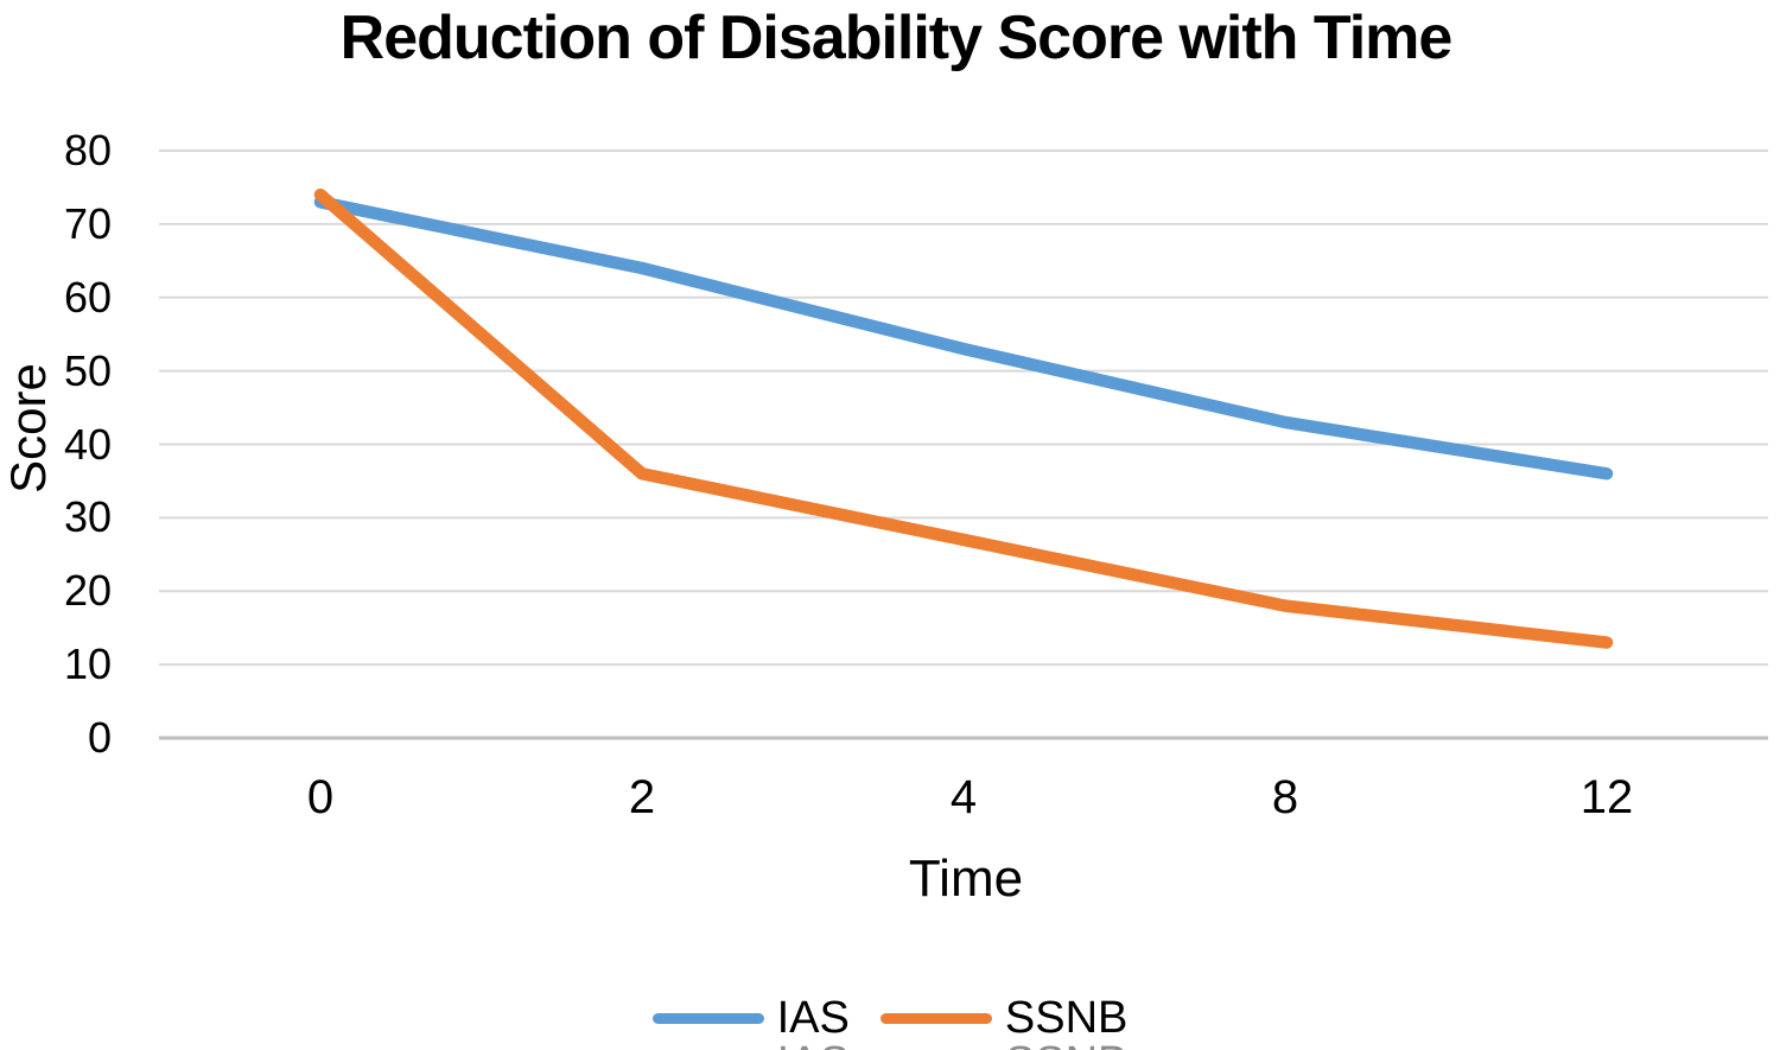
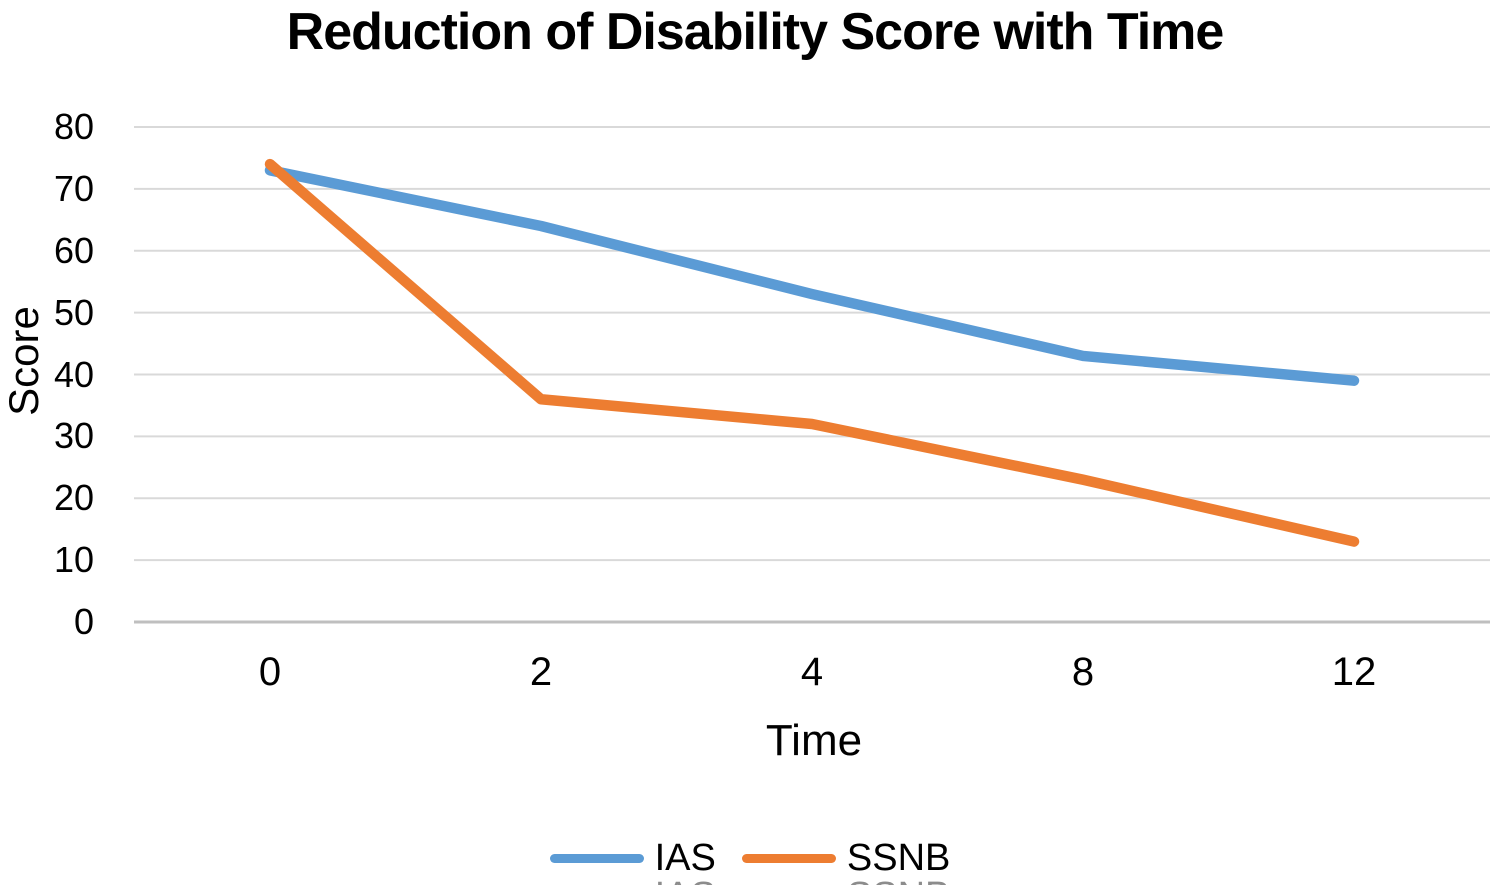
SSNB/4: 27 -> 32
SSNB/8: 18 -> 23
IAS/12: 36 -> 39
